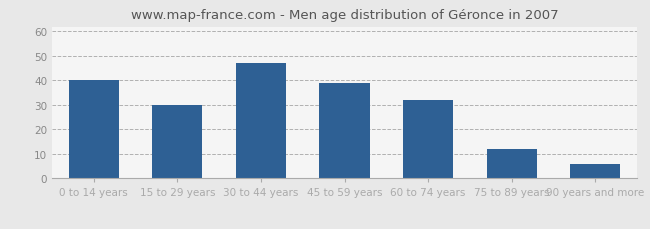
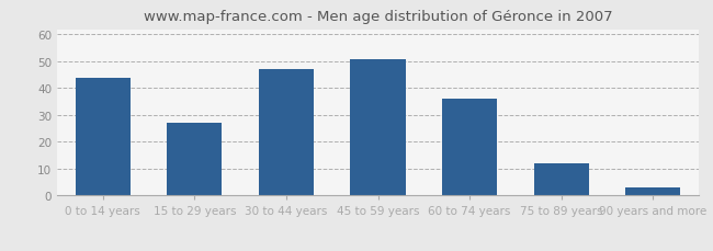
0 to 14 years: 40 -> 44
15 to 29 years: 30 -> 27
45 to 59 years: 39 -> 51
60 to 74 years: 32 -> 36
90 years and more: 6 -> 3
